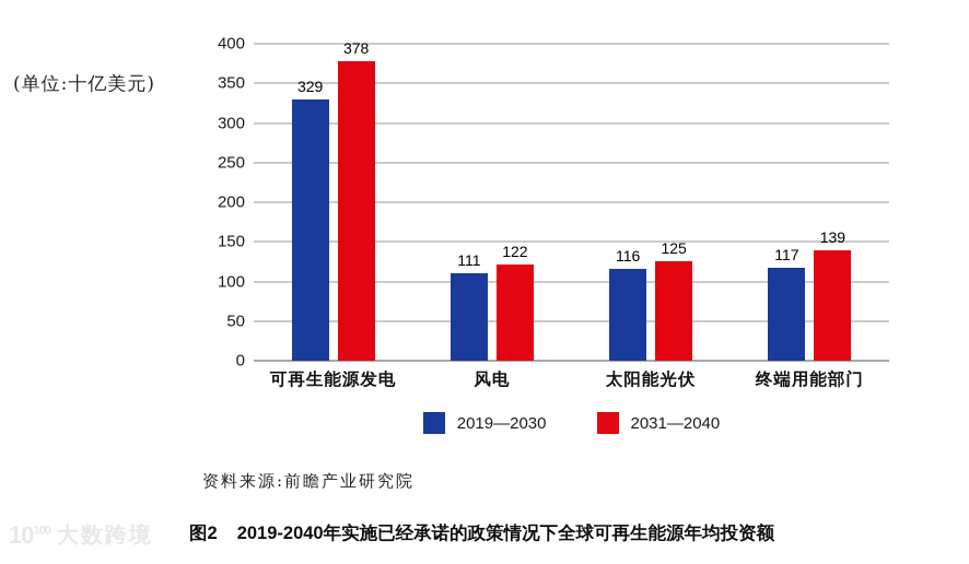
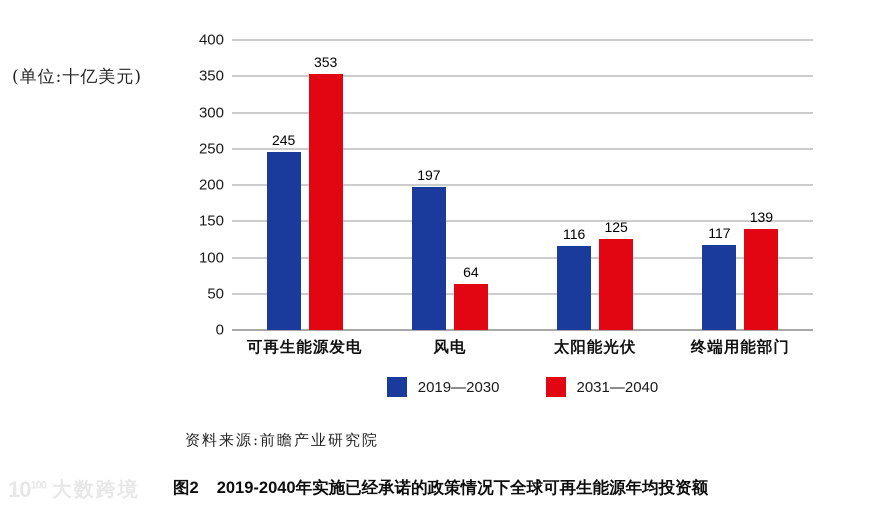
2019—2030/可再生能源发电: 329 -> 245
2031—2040/可再生能源发电: 378 -> 353
2019—2030/风电: 111 -> 197
2031—2040/风电: 122 -> 64
